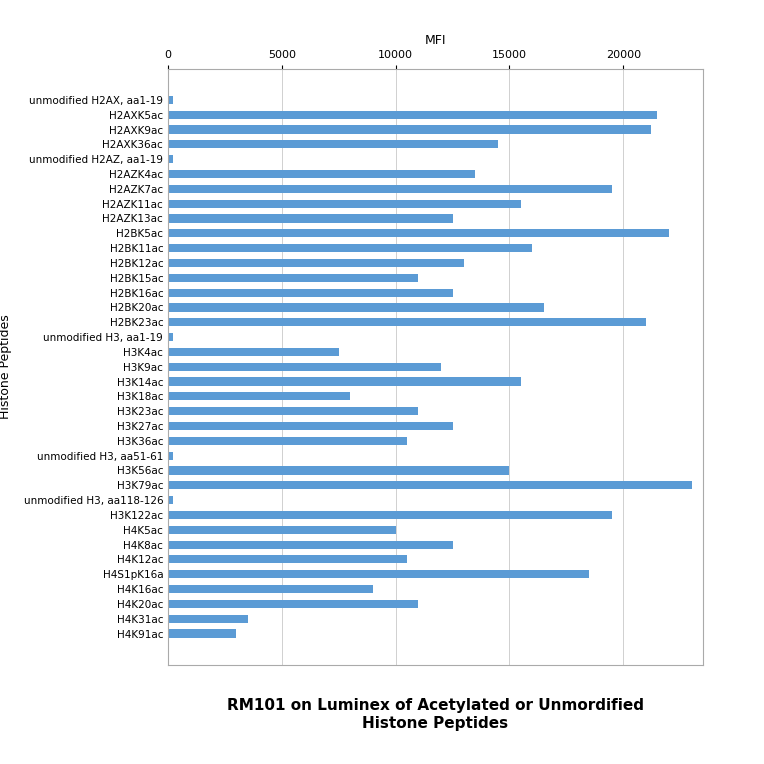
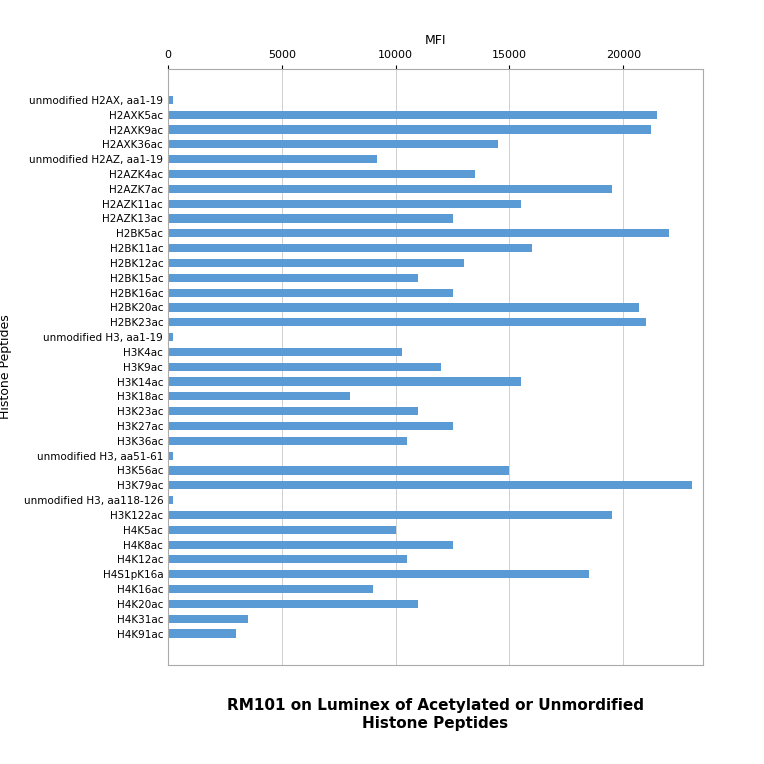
unmodified H2AZ, aa1-19: 200 -> 9200
H2BK20ac: 16500 -> 20700
H3K4ac: 7500 -> 10300
